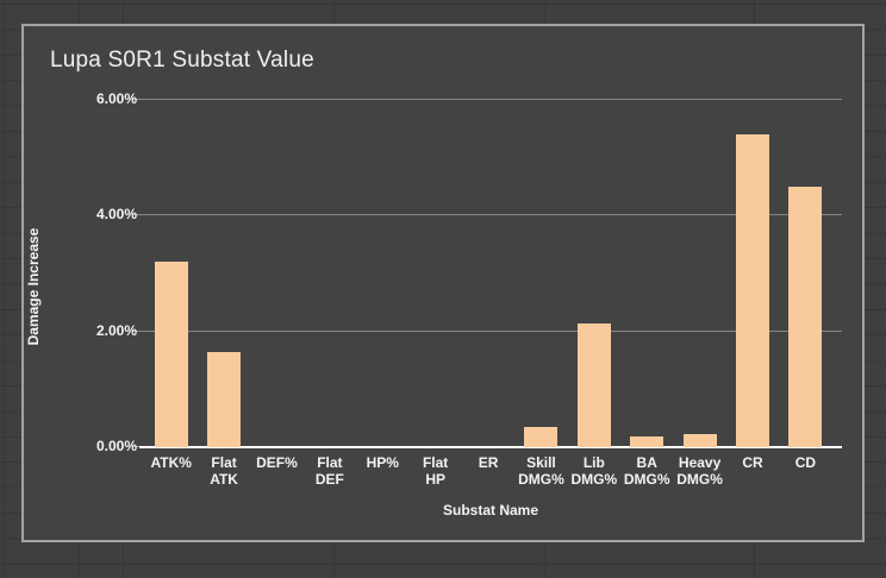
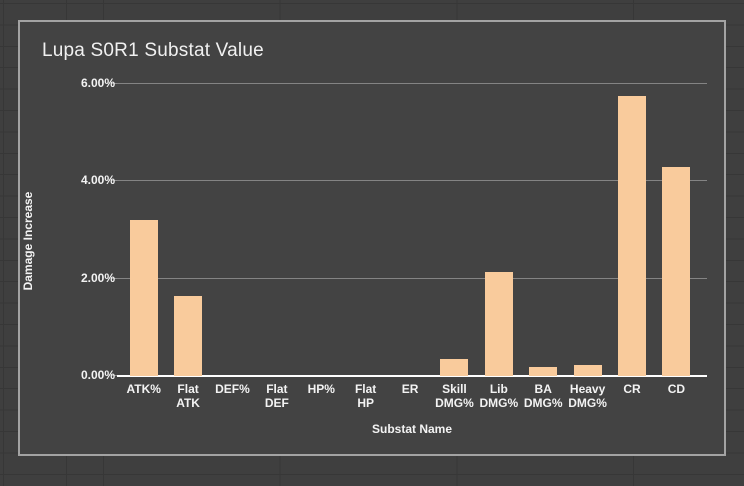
CR: 5.4% -> 5.8%
CD: 4.5% -> 4.3%
